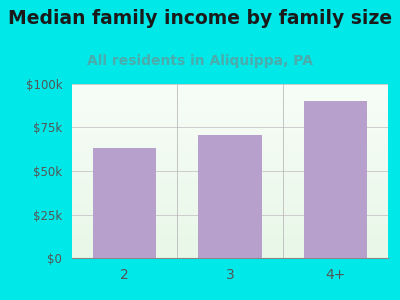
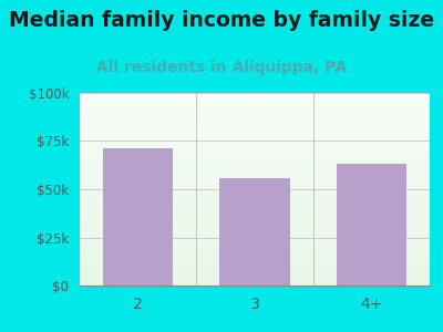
2: $63k -> $71k
3: $70k -> $56k
4+: $90k -> $63k
